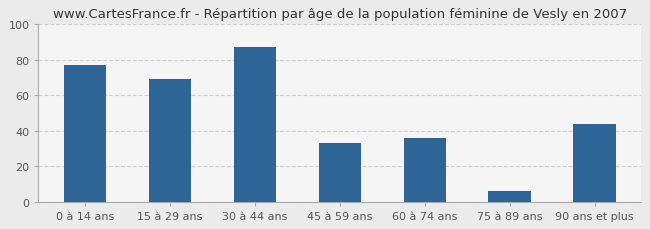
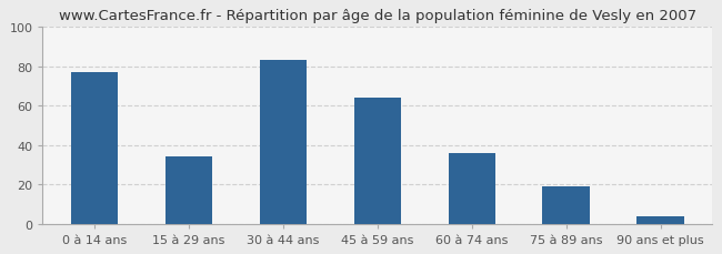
15 à 29 ans: 69 -> 34
30 à 44 ans: 87 -> 83
45 à 59 ans: 33 -> 64
75 à 89 ans: 6 -> 19
90 ans et plus: 44 -> 4
